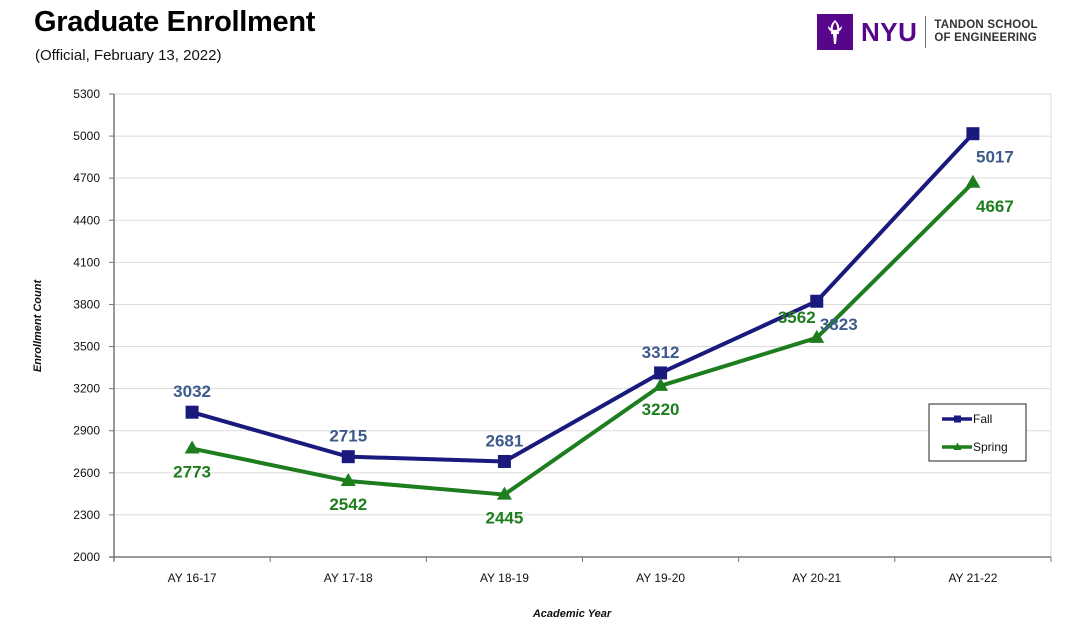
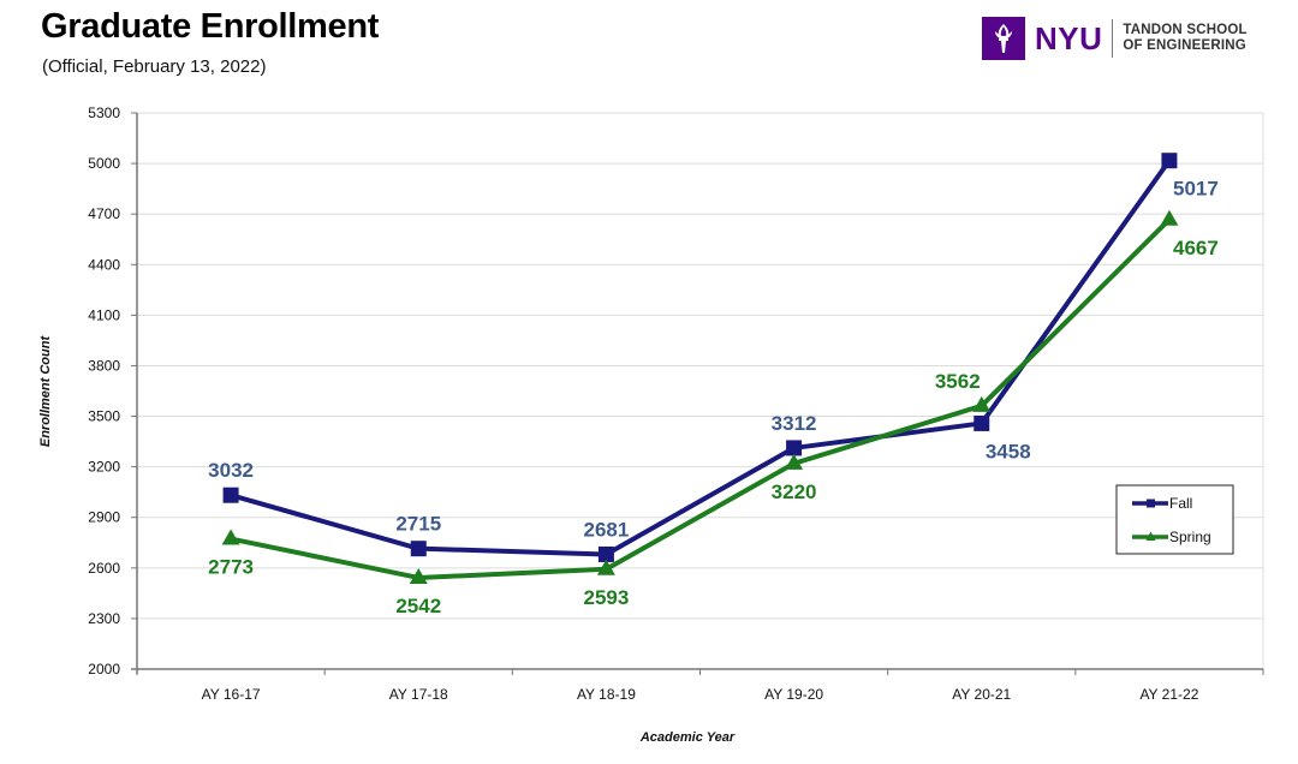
Spring/AY 18-19: 2445 -> 2593
Fall/AY 20-21: 3823 -> 3458
